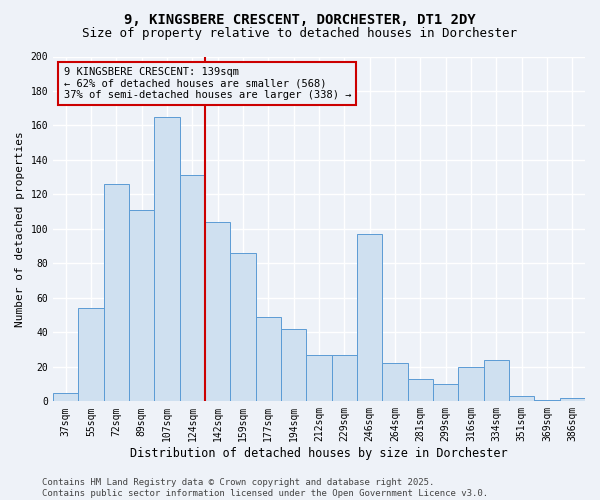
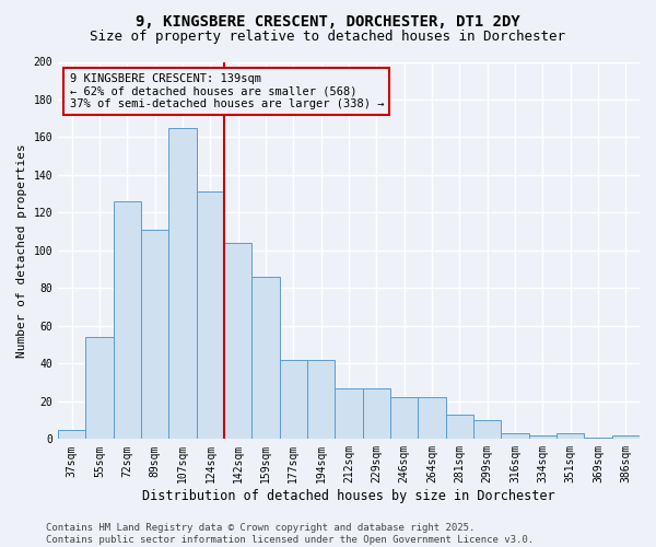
177sqm: 49 -> 42
246sqm: 97 -> 22
316sqm: 20 -> 3
334sqm: 24 -> 2
